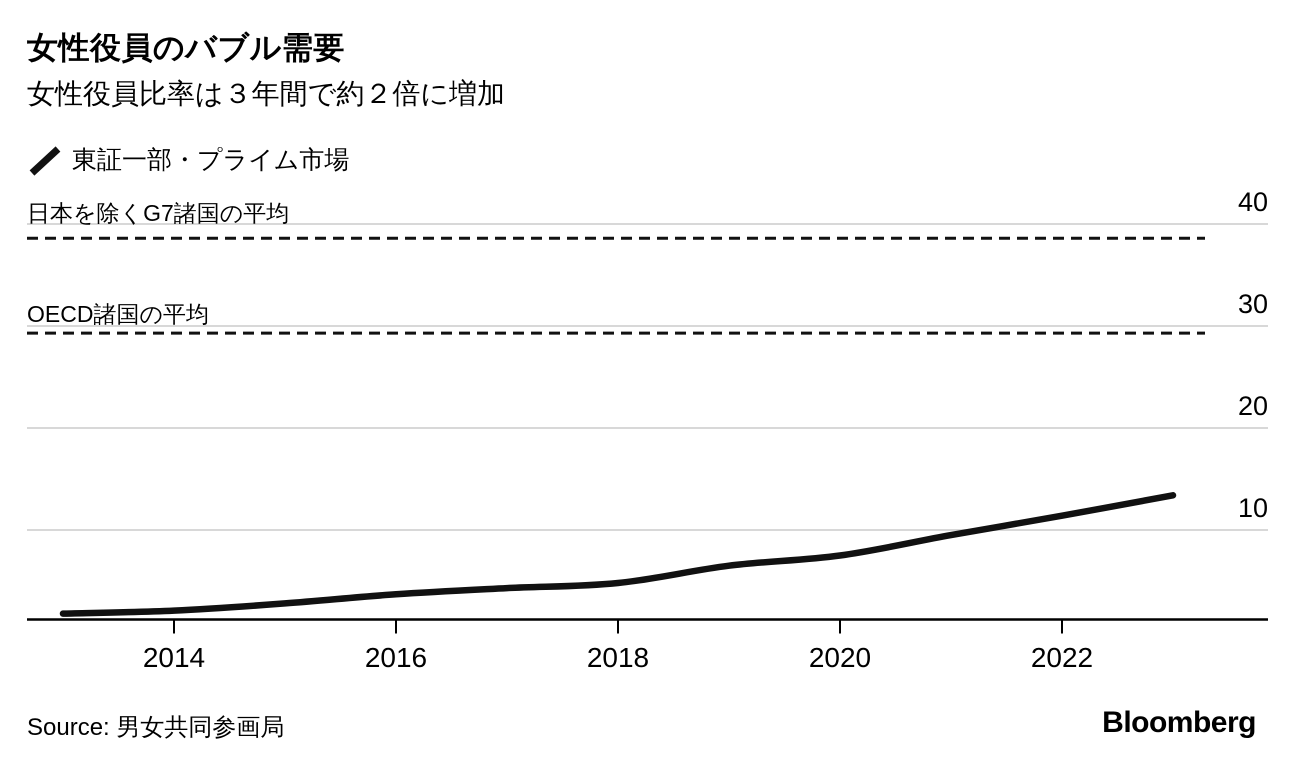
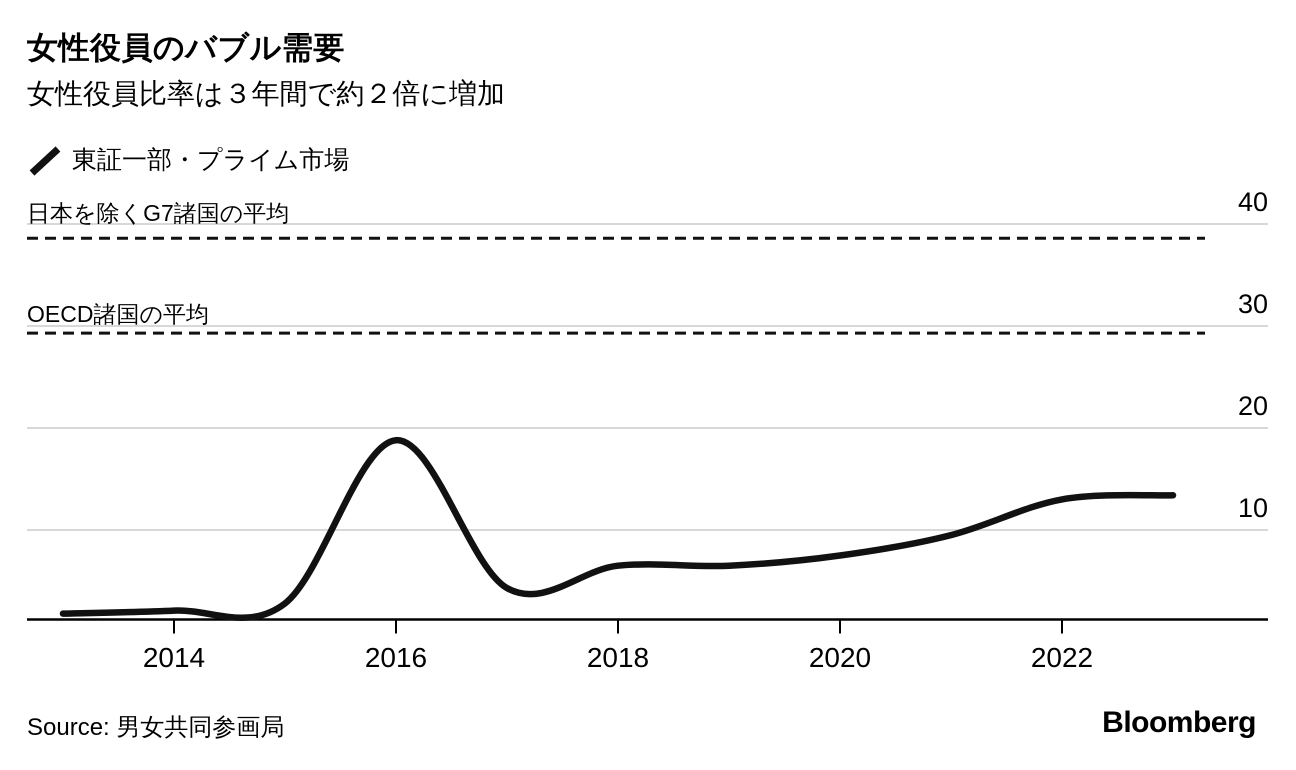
2016: 3.7 -> 18.8
2018: 4.8 -> 6.5
2022: 11.4 -> 13.0
